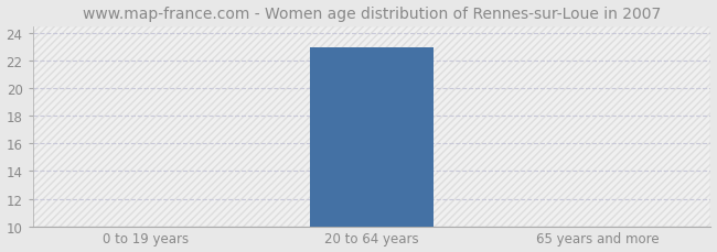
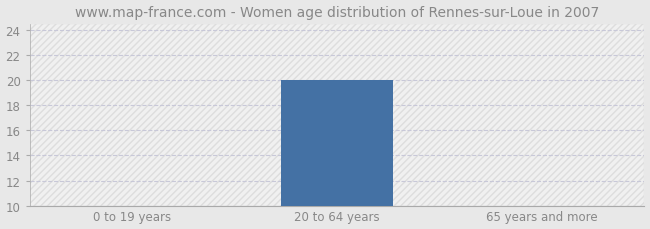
20 to 64 years: 23 -> 20
